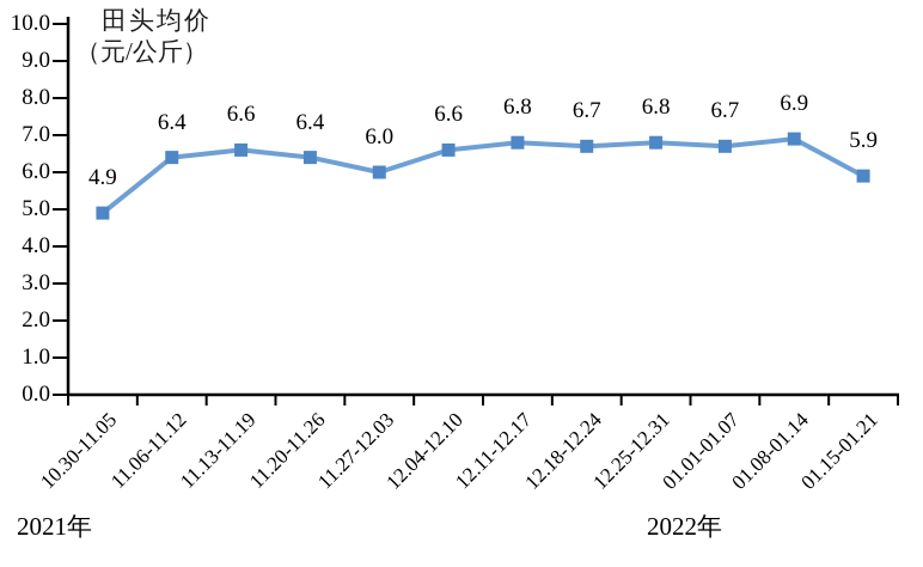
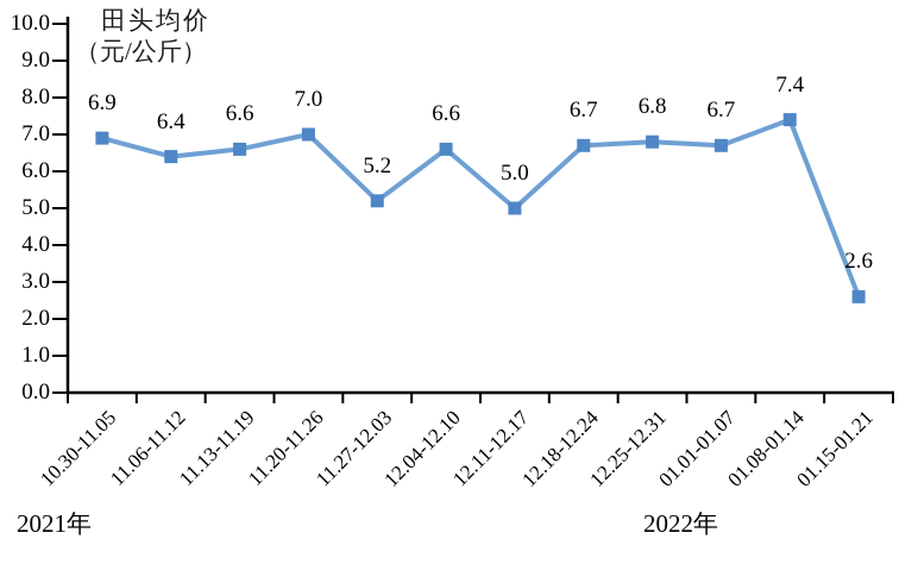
10.30-11.05: 4.9 -> 6.9
11.20-11.26: 6.4 -> 7.0
11.27-12.03: 6.0 -> 5.2
12.11-12.17: 6.8 -> 5.0
01.08-01.14: 6.9 -> 7.4
01.15-01.21: 5.9 -> 2.6
